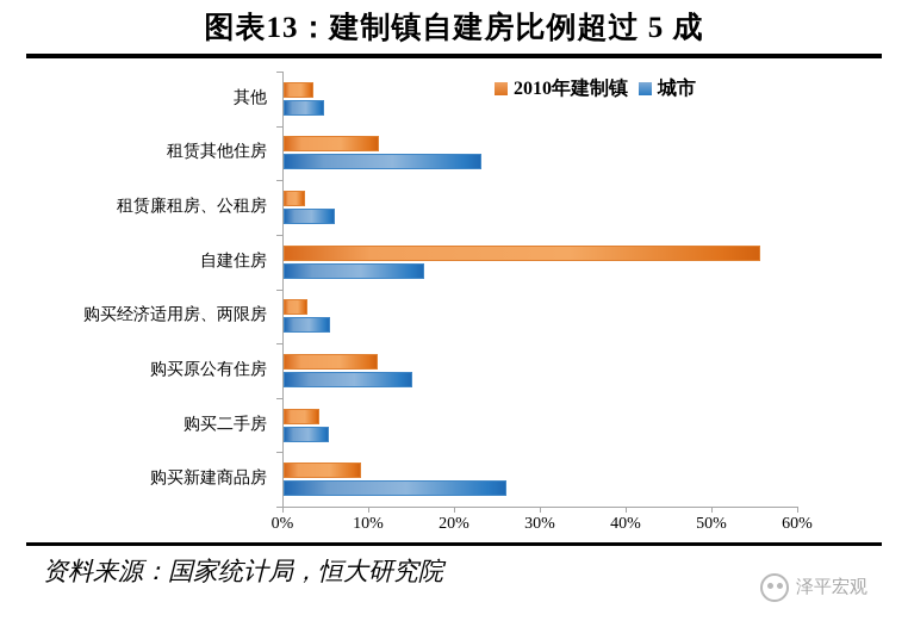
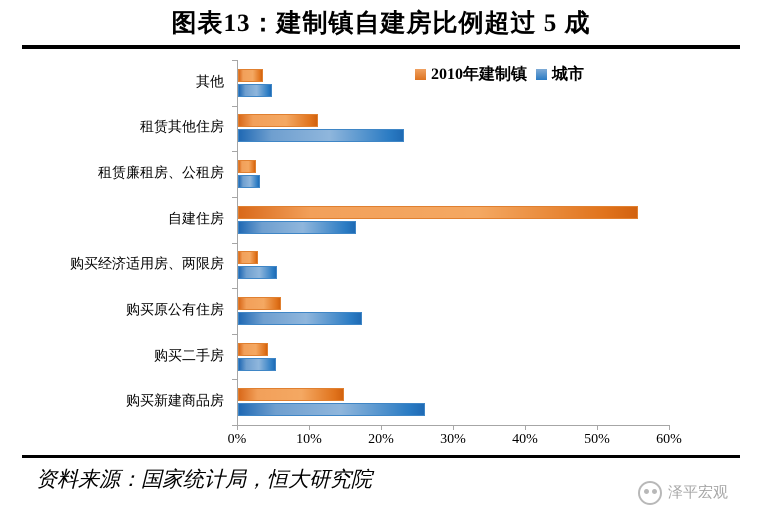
城市/租赁廉租房、公租房: 6% -> 3%
2010年建制镇/购买原公有住房: 11% -> 6%
城市/购买原公有住房: 15% -> 17%
2010年建制镇/购买新建商品房: 9% -> 15%
